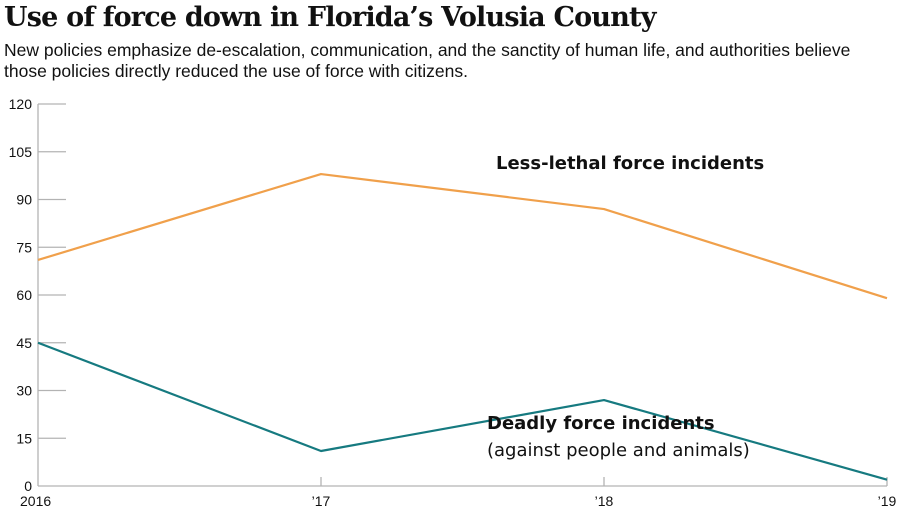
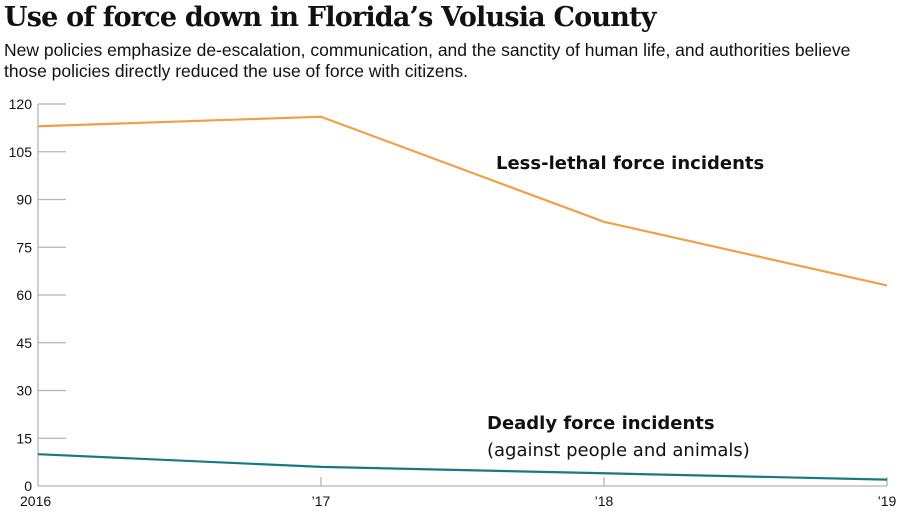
Less-lethal force incidents/2016: 71 -> 113
Deadly force incidents/2016: 45 -> 10
Less-lethal force incidents/’17: 98 -> 116
Deadly force incidents/’17: 11 -> 6
Less-lethal force incidents/’18: 87 -> 83
Deadly force incidents/’18: 27 -> 4
Less-lethal force incidents/’19: 59 -> 63
